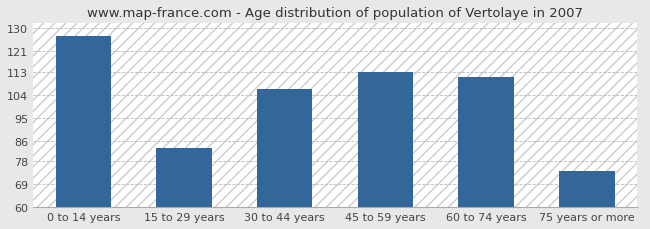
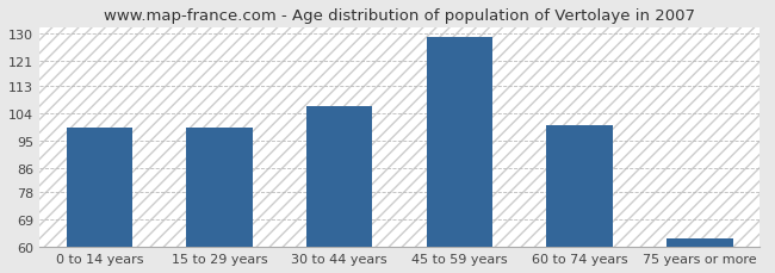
0 to 14 years: 127 -> 99
15 to 29 years: 83 -> 99
45 to 59 years: 113 -> 129
60 to 74 years: 111 -> 100
75 years or more: 74 -> 63
